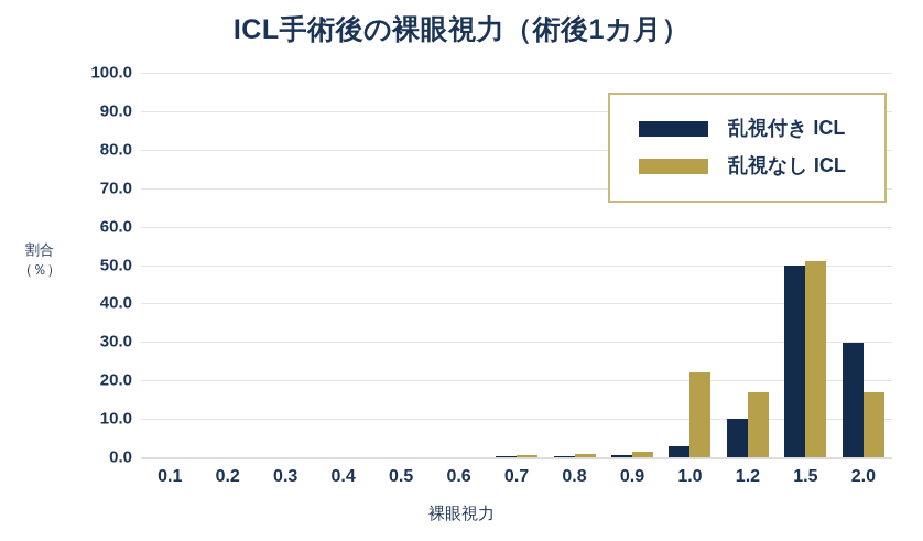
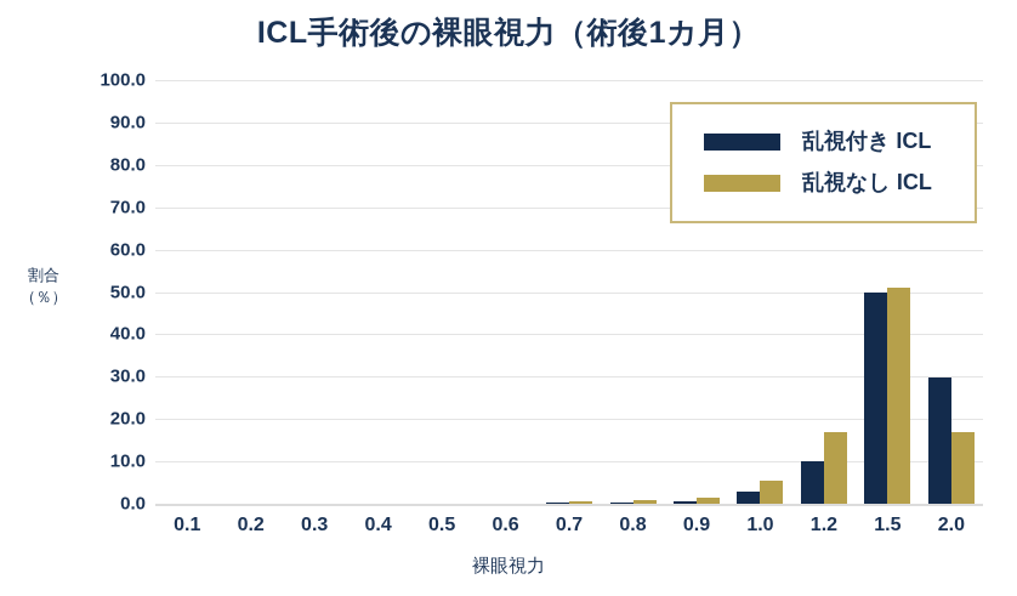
乱視なし ICL/1.0: 22 -> 6
